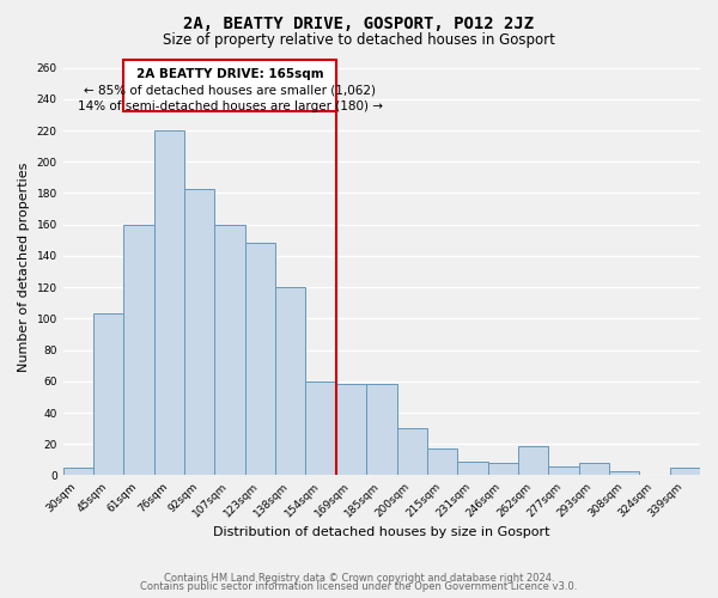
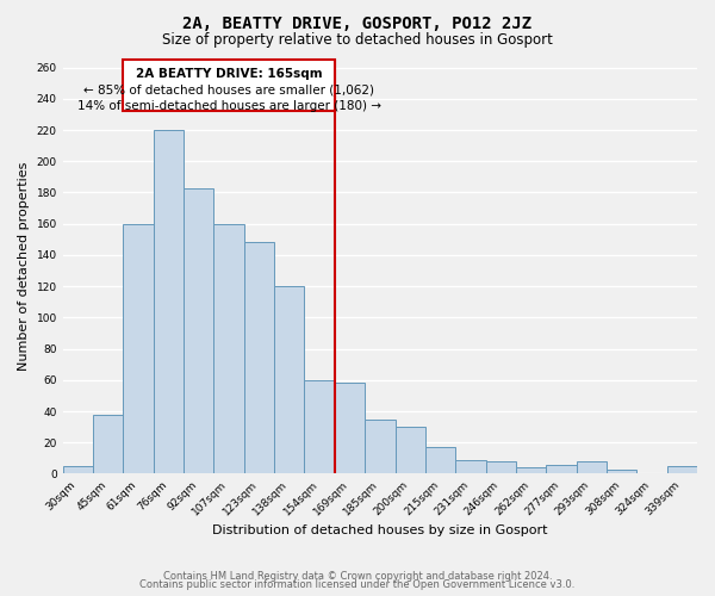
45sqm: 103 -> 38
185sqm: 58 -> 35
262sqm: 19 -> 4
